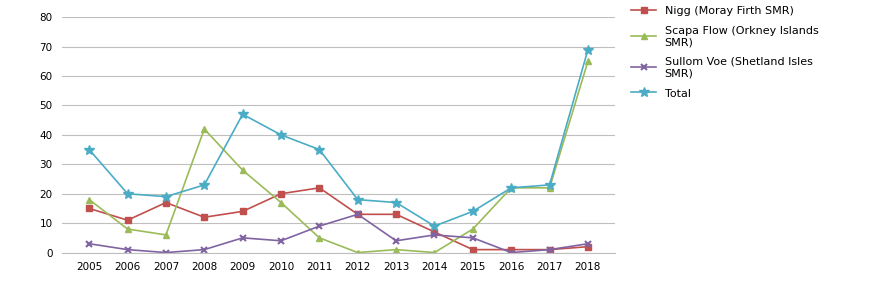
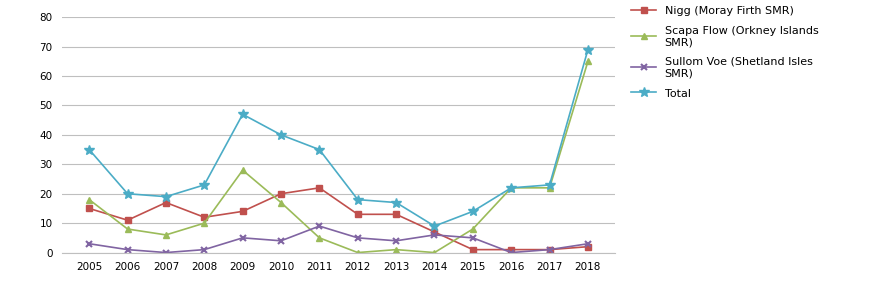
Scapa Flow (Orkney Islands SMR)/2008: 42 -> 10
Sullom Voe (Shetland Isles SMR)/2012: 13 -> 5
